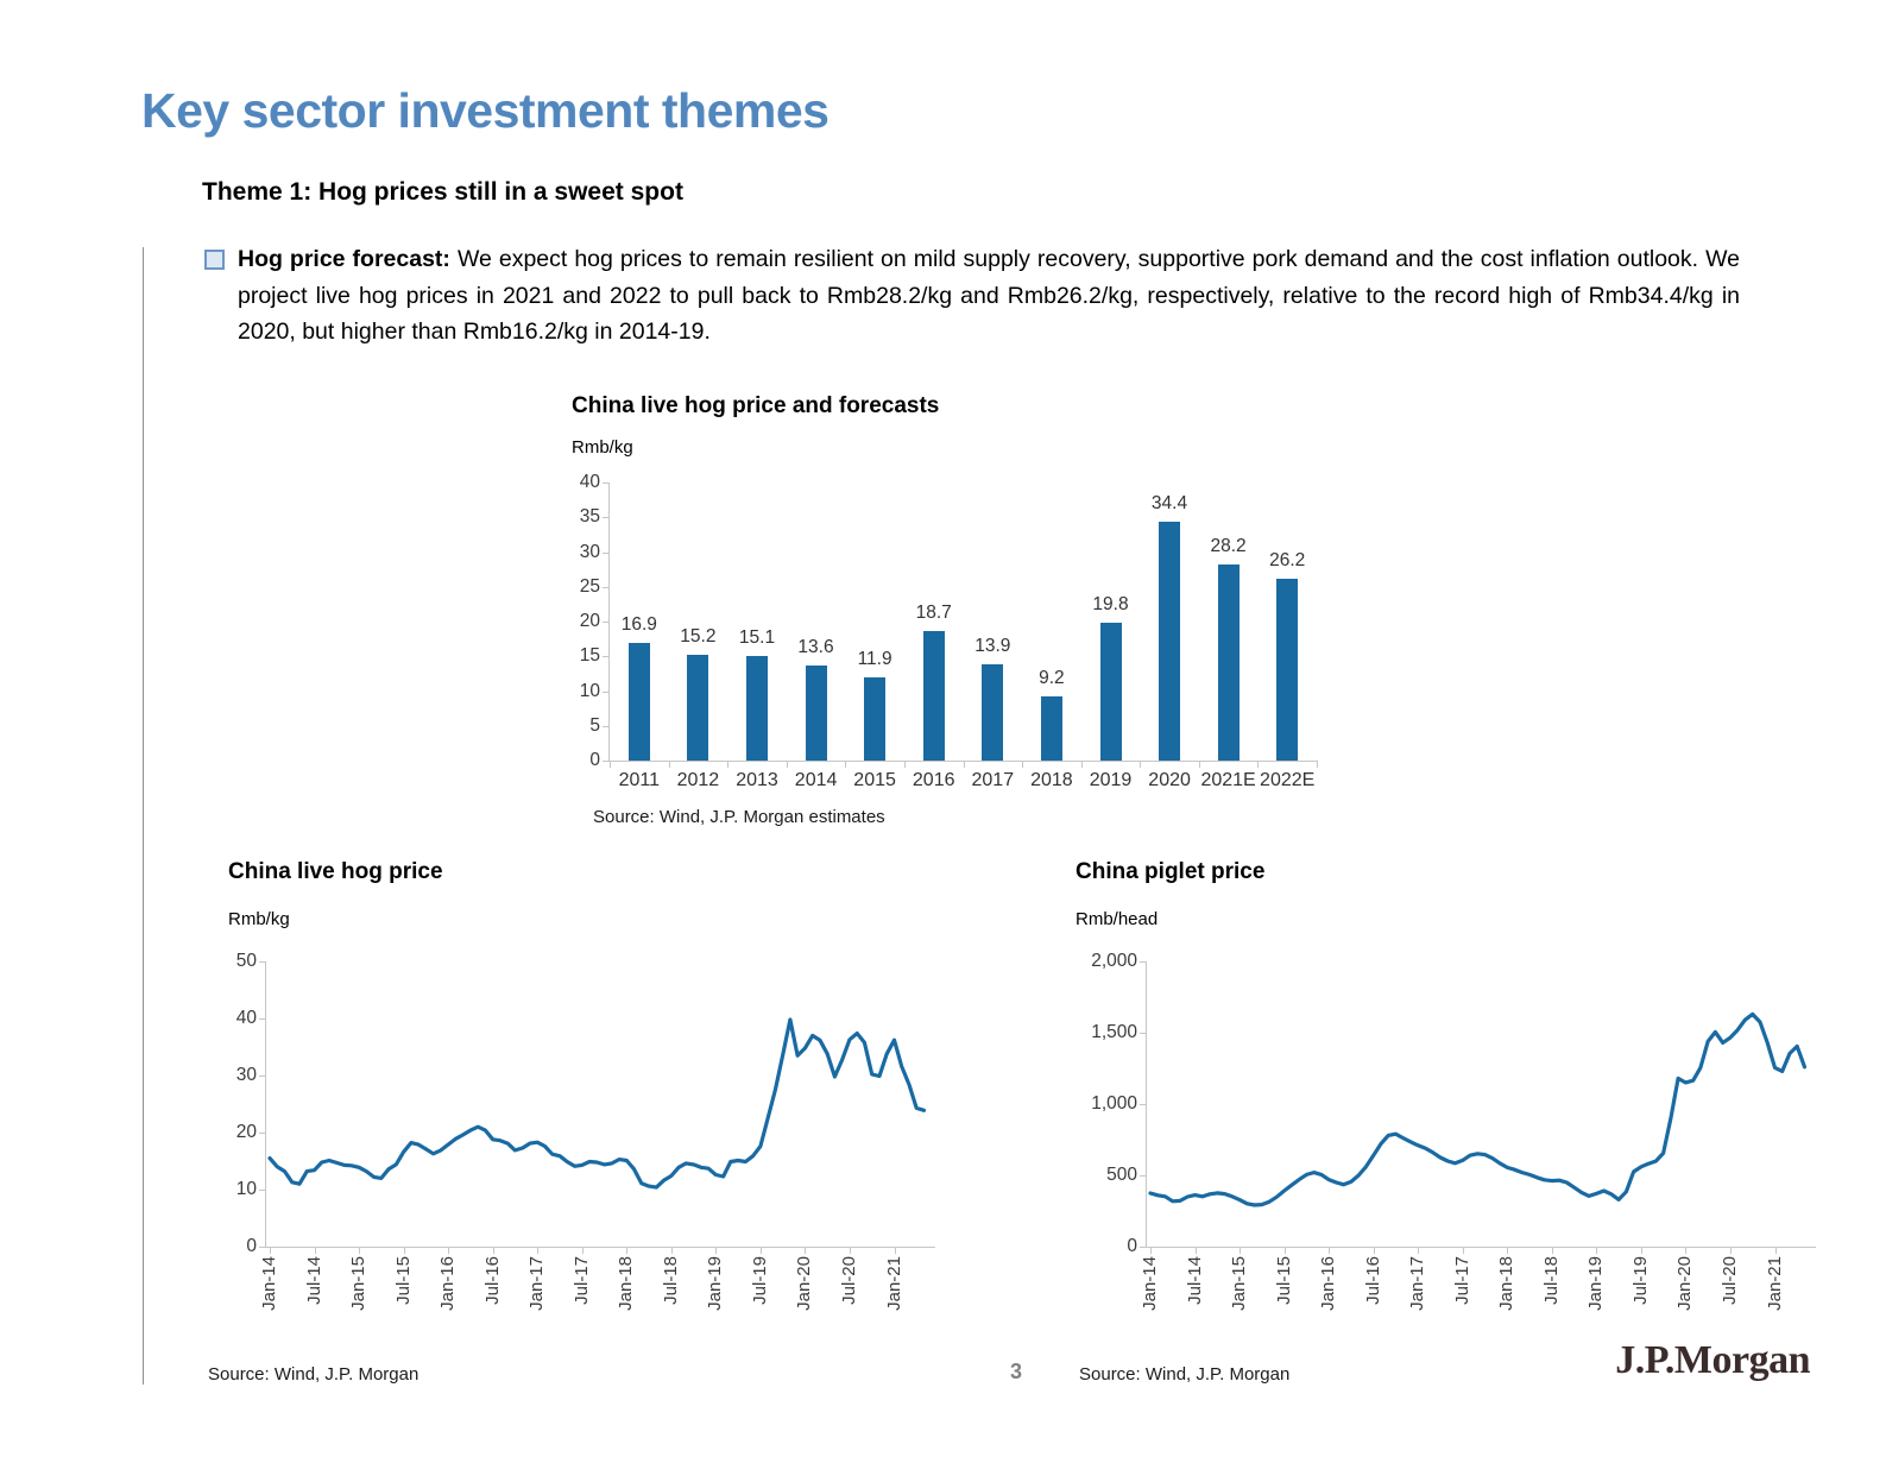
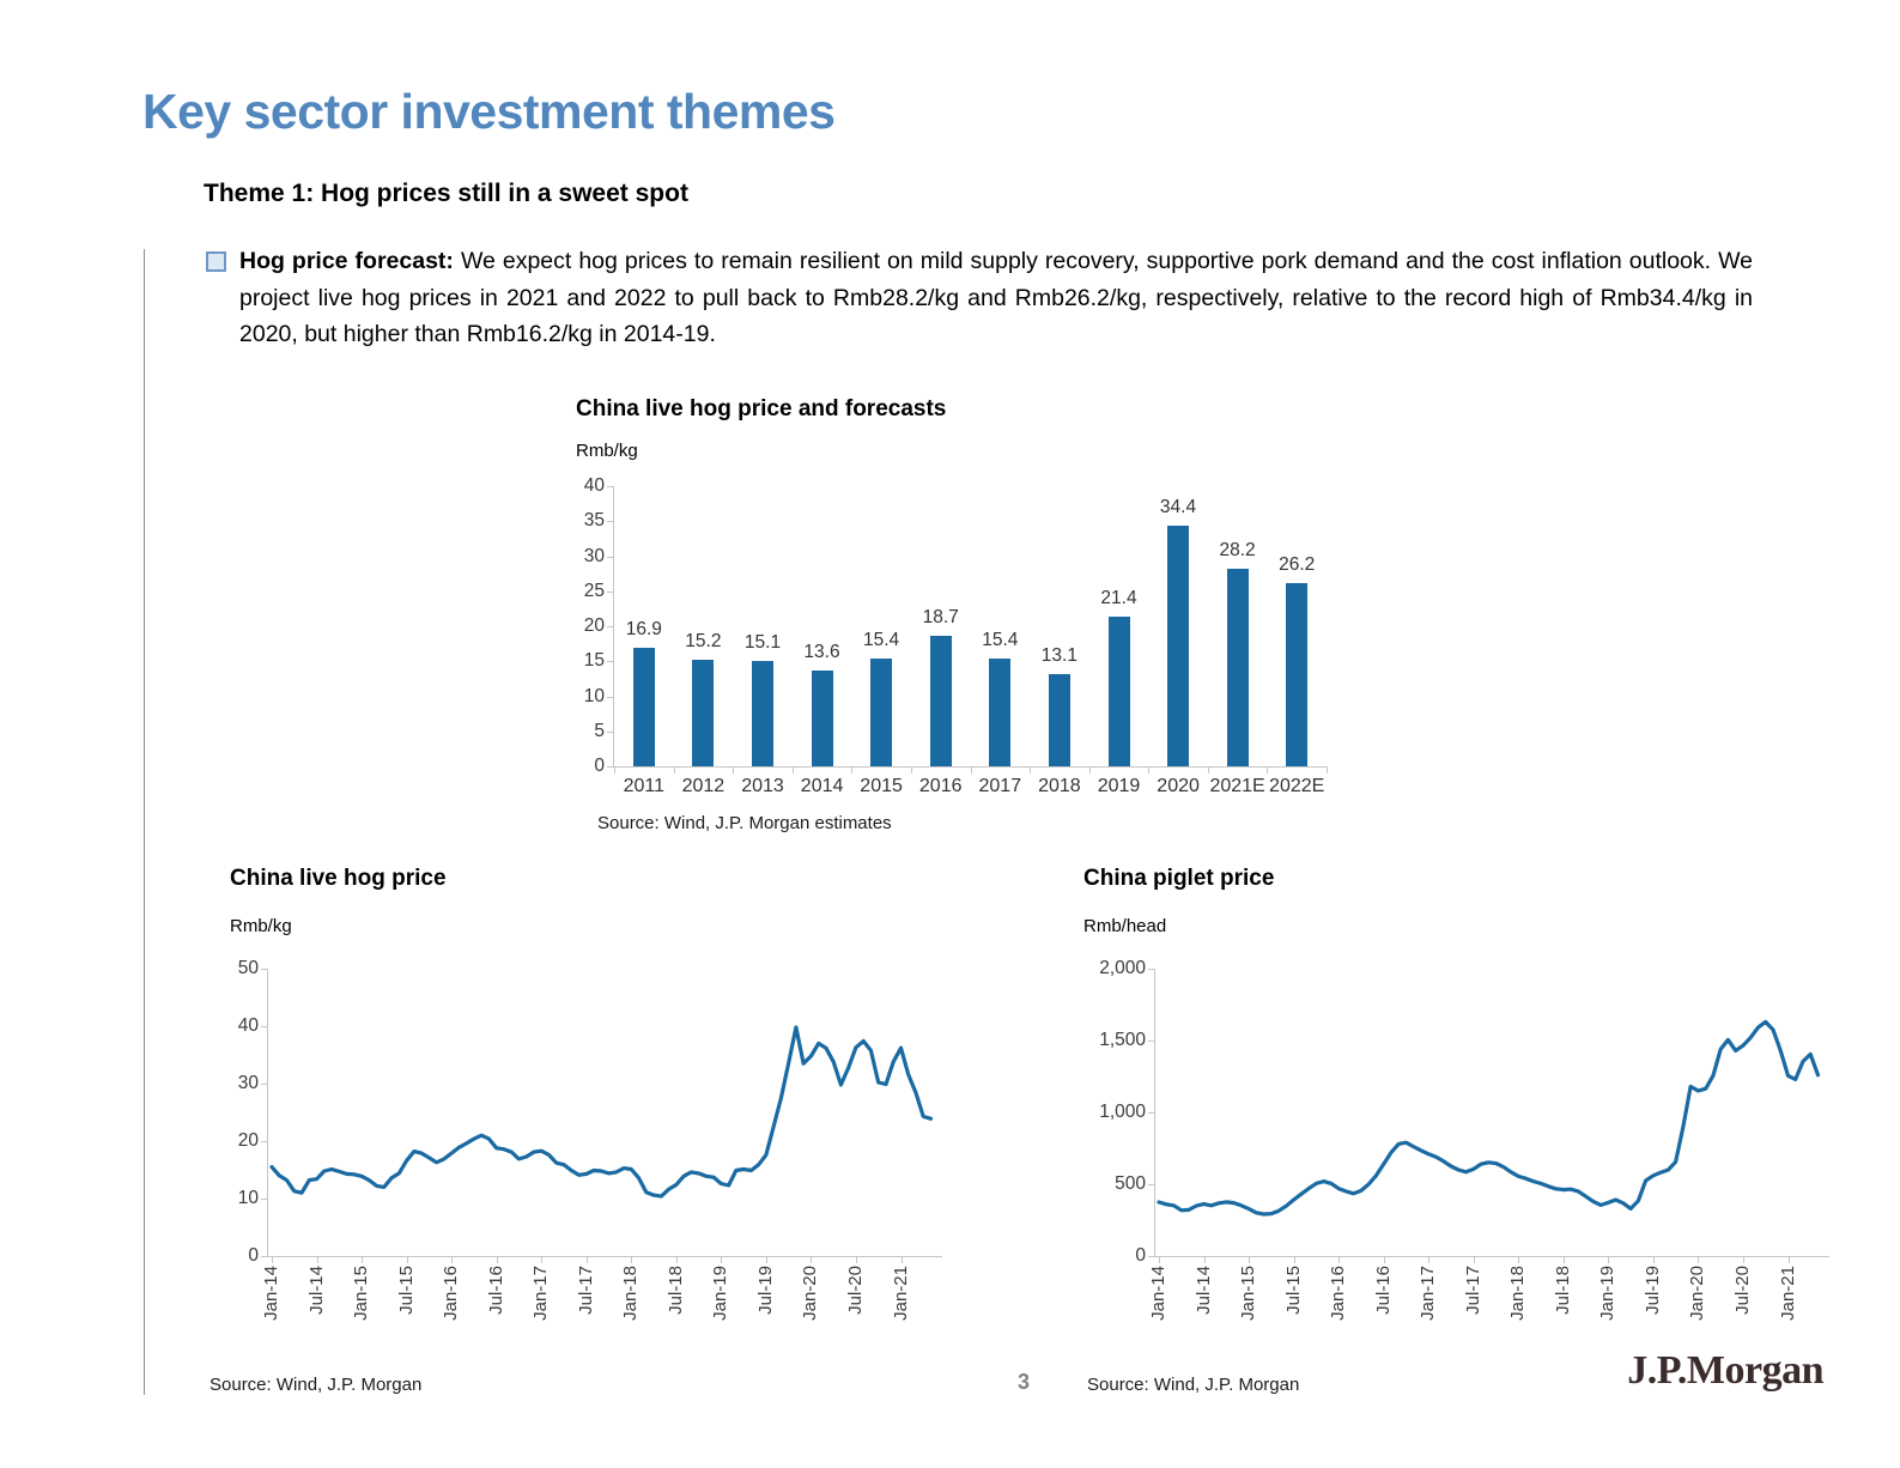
China live hog price and forecasts/2015: 11.9 -> 15.4
China live hog price and forecasts/2017: 13.9 -> 15.4
China live hog price and forecasts/2018: 9.2 -> 13.1
China live hog price and forecasts/2019: 19.8 -> 21.4
